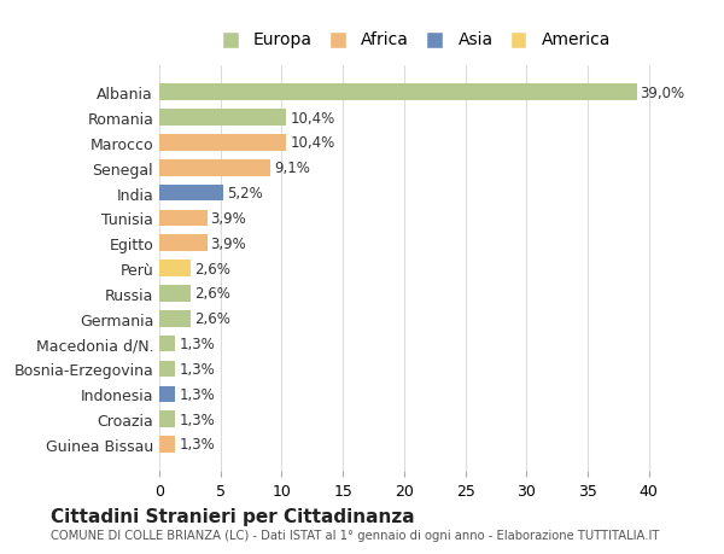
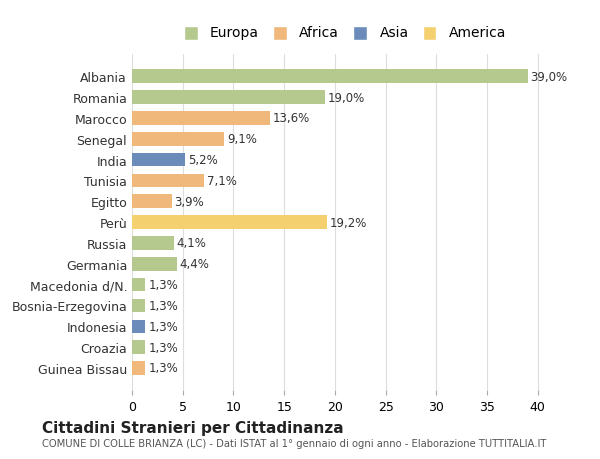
Romania: 10,4% -> 19,0%
Marocco: 10,4% -> 13,6%
Tunisia: 3,9% -> 7,1%
Perù: 2,6% -> 19,2%
Russia: 2,6% -> 4,1%
Germania: 2,6% -> 4,4%
